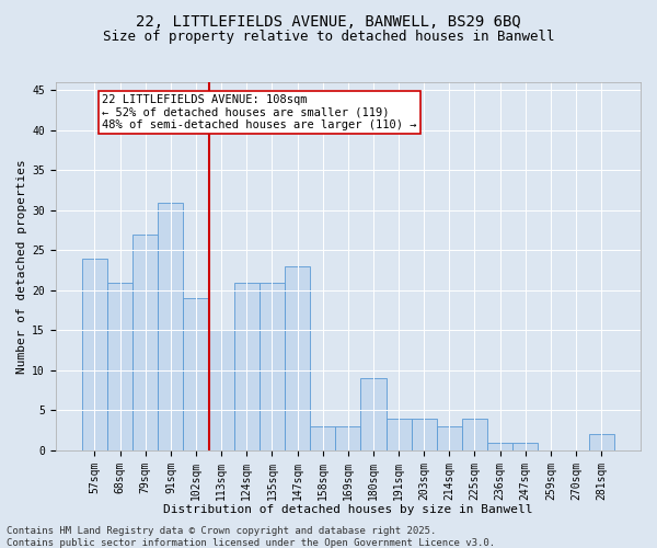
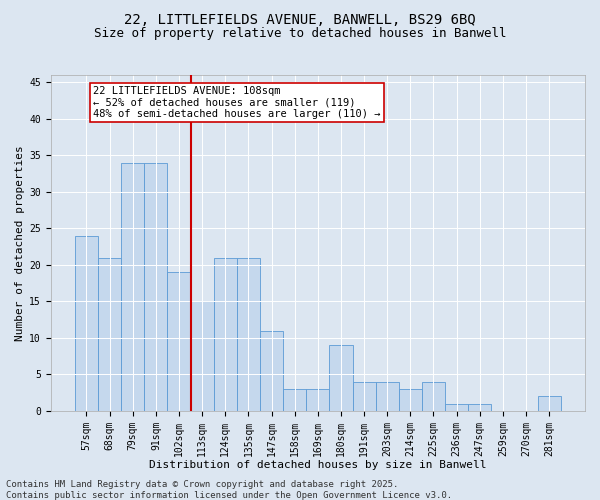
79sqm: 27 -> 34
91sqm: 31 -> 34
147sqm: 23 -> 11
